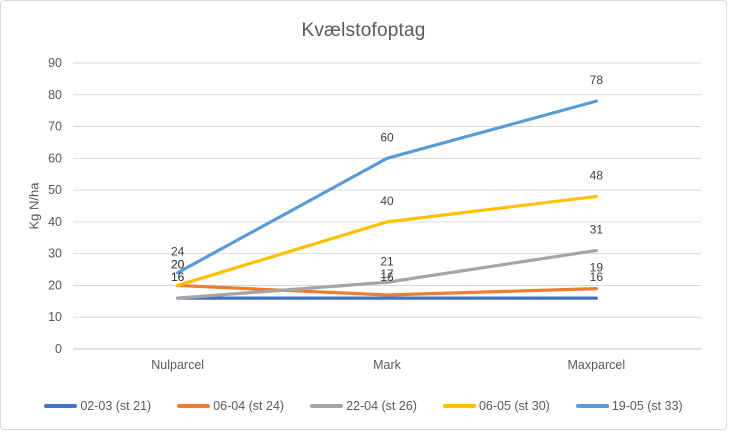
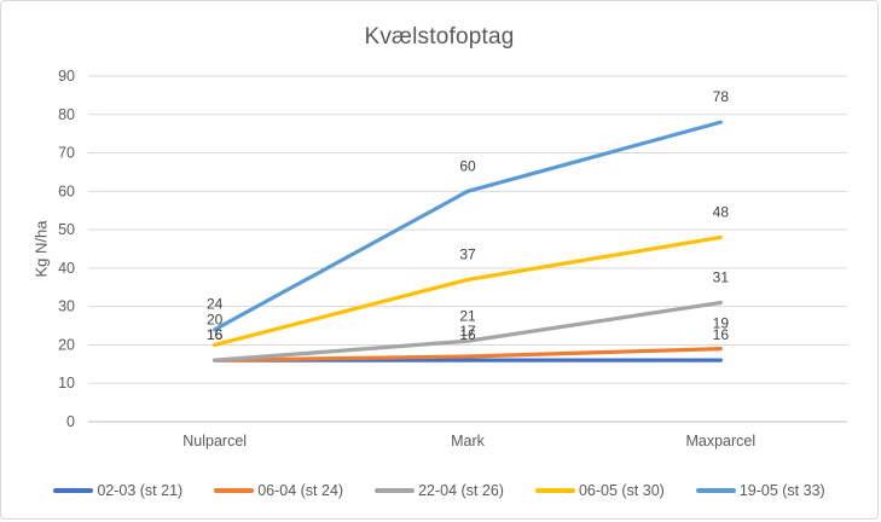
06-04 (st 24)/Nulparcel: 20 -> 16
06-05 (st 30)/Mark: 40 -> 37
